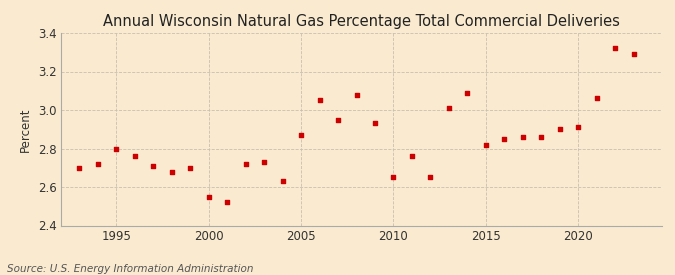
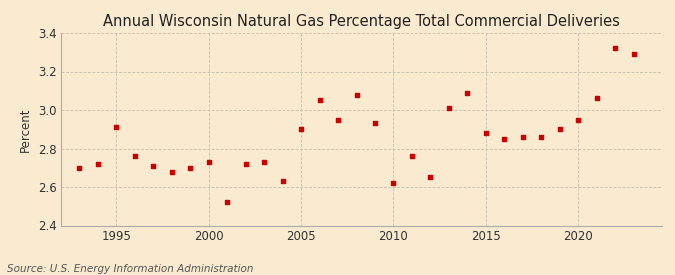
1995: 2.80 -> 2.91
2000: 2.55 -> 2.73
2005: 2.87 -> 2.90
2010: 2.65 -> 2.62
2015: 2.82 -> 2.88
2020: 2.91 -> 2.95
